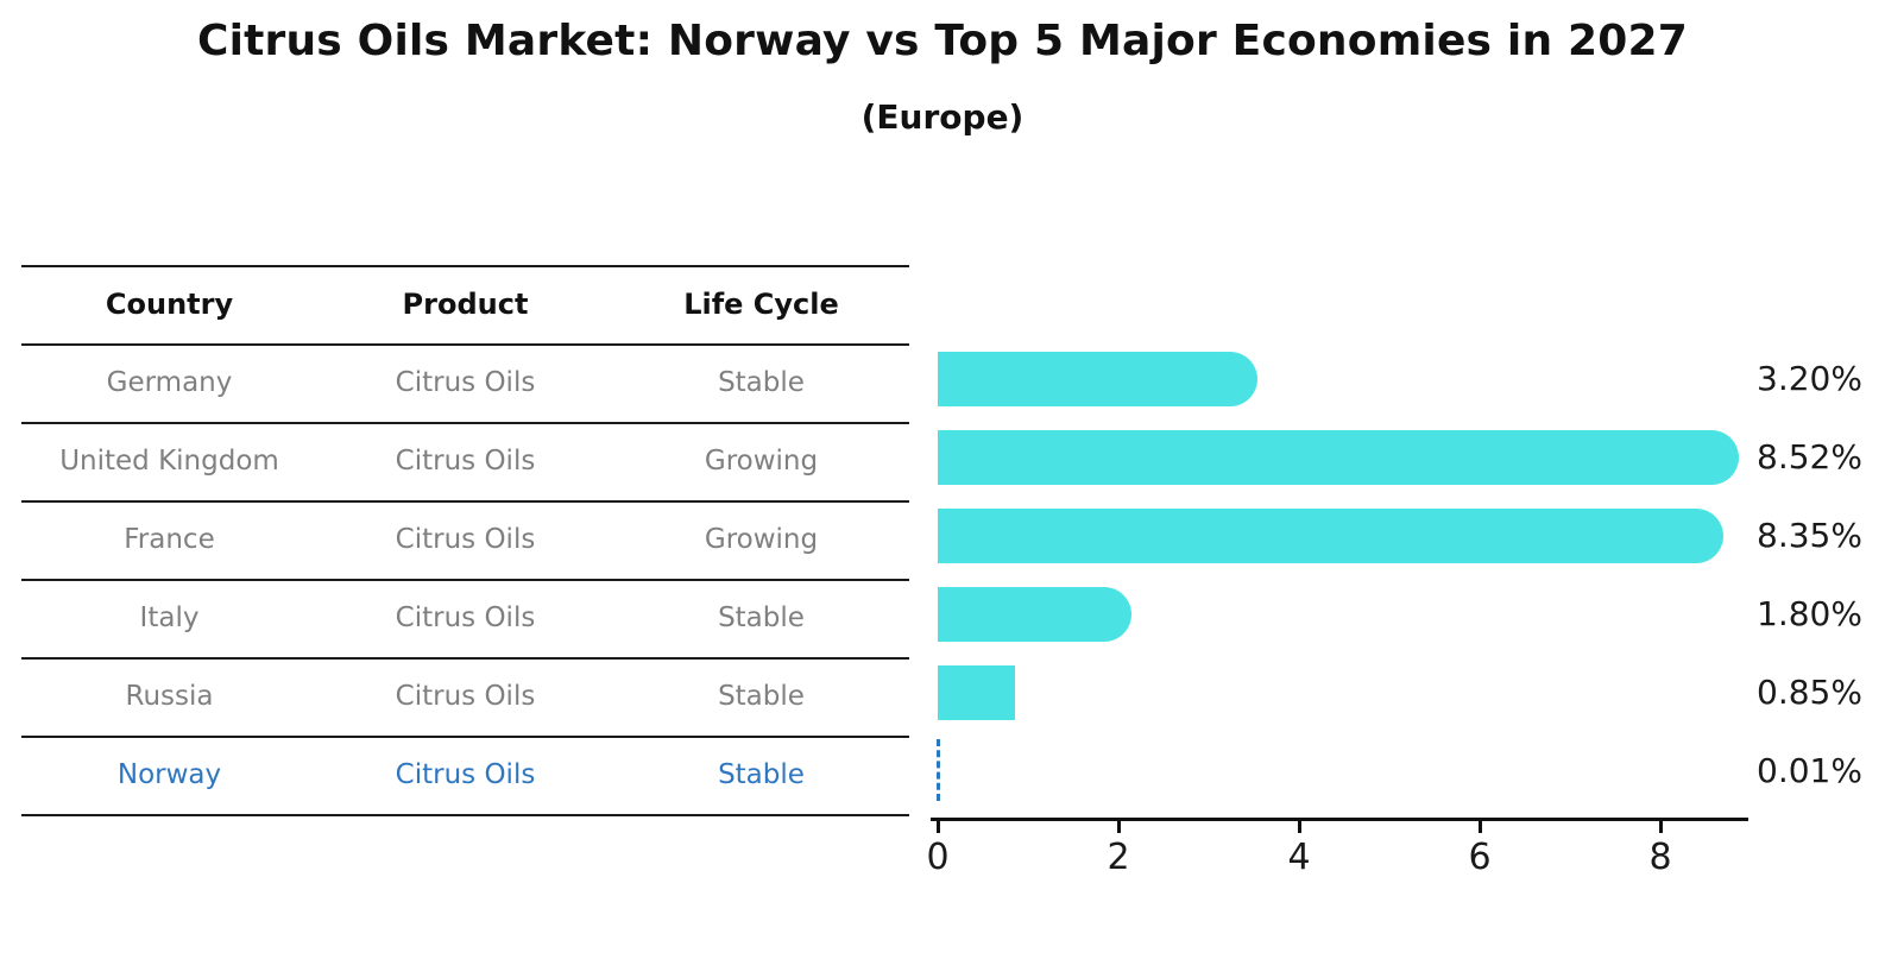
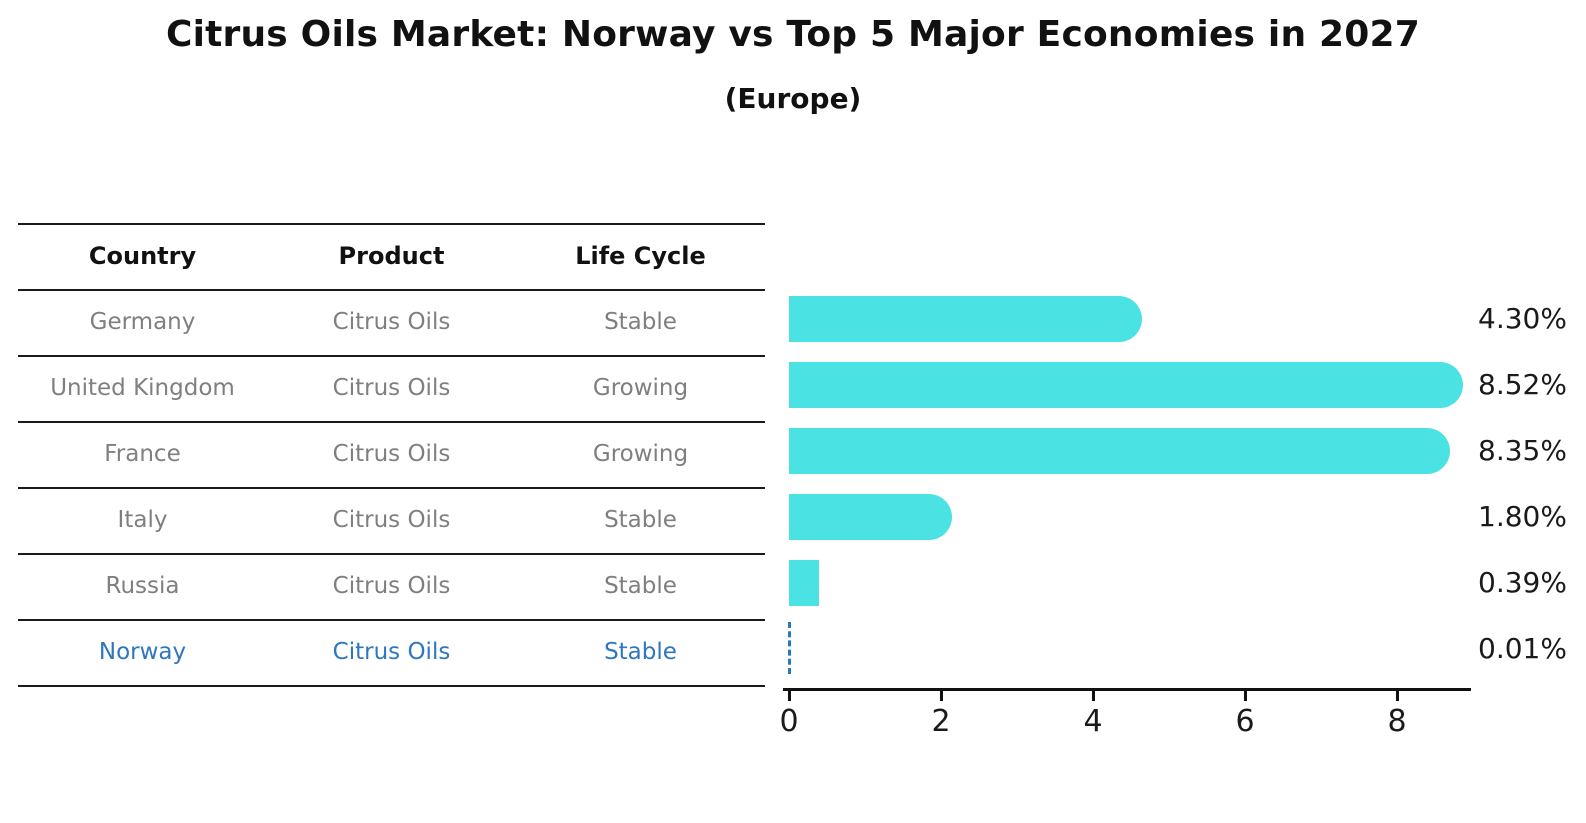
Germany: 3.20% -> 4.30%
Russia: 0.85% -> 0.39%
